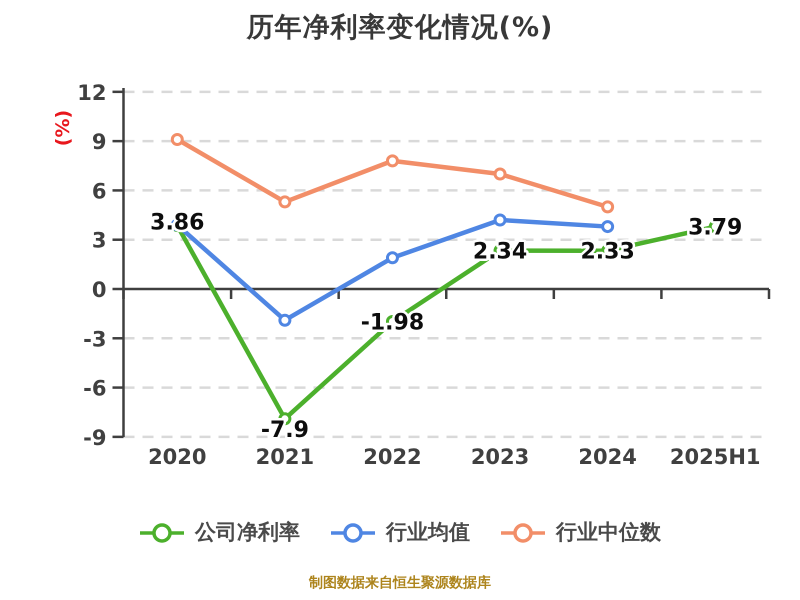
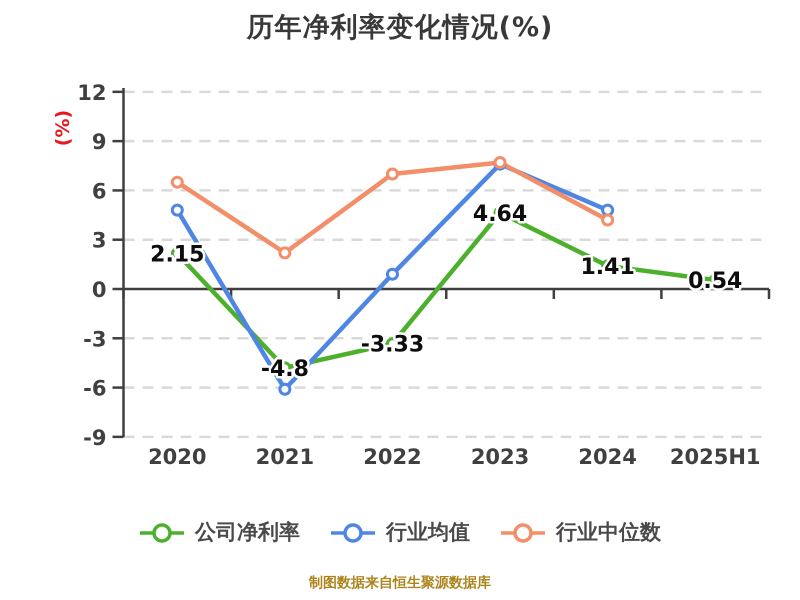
公司净利率/2020: 3.86 -> 2.15
行业均值/2020: 3.9 -> 4.8
行业中位数/2020: 9.1 -> 6.5
公司净利率/2021: -7.9 -> -4.8
行业均值/2021: -1.9 -> -6.1
行业中位数/2021: 5.3 -> 2.2
公司净利率/2022: -1.98 -> -3.33
行业均值/2022: 1.9 -> 0.9
行业中位数/2022: 7.8 -> 7.0
公司净利率/2023: 2.34 -> 4.64
行业均值/2023: 4.2 -> 7.6
行业中位数/2023: 7.0 -> 7.7
公司净利率/2024: 2.33 -> 1.41
行业均值/2024: 3.8 -> 4.8
行业中位数/2024: 5.0 -> 4.2
公司净利率/2025H1: 3.79 -> 0.54
